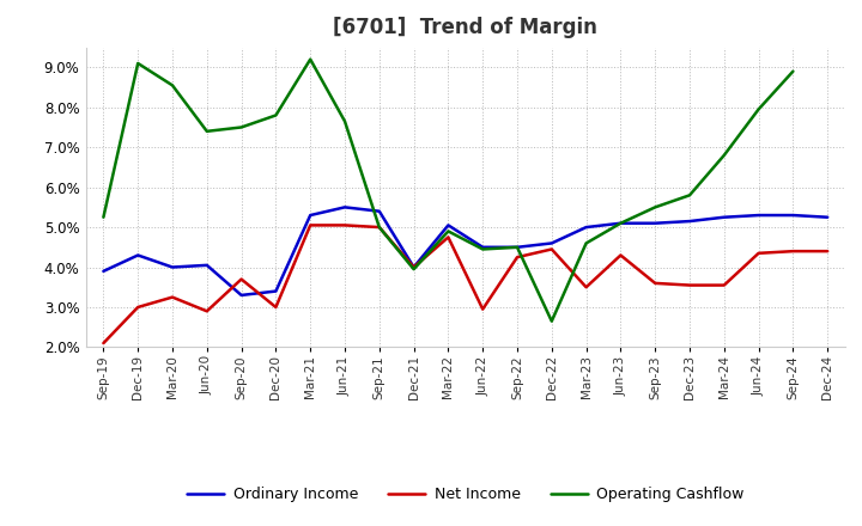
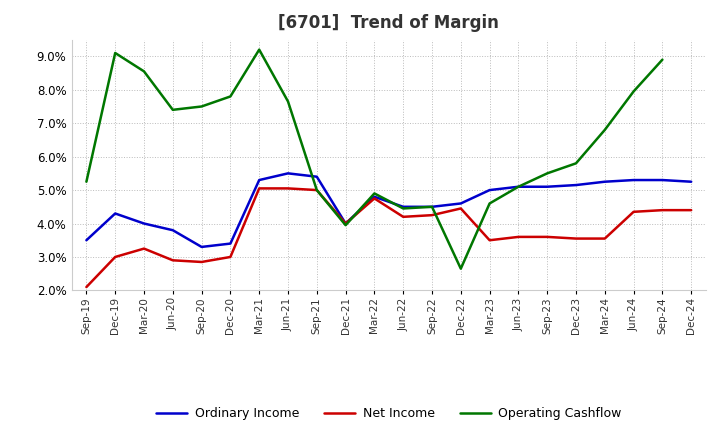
Ordinary Income/Sep-19: 3.90% -> 3.50%
Ordinary Income/Jun-20: 4.05% -> 3.80%
Net Income/Sep-20: 3.70% -> 2.85%
Ordinary Income/Mar-22: 5.05% -> 4.80%
Net Income/Jun-22: 2.95% -> 4.20%
Net Income/Jun-23: 4.30% -> 3.60%
